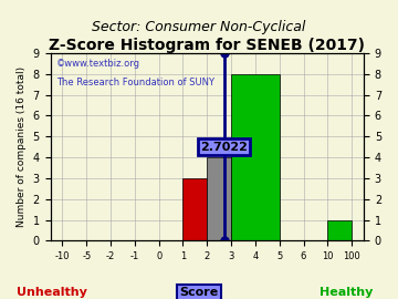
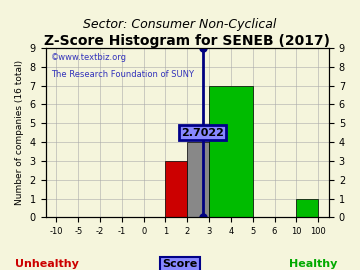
4: 8 -> 7
